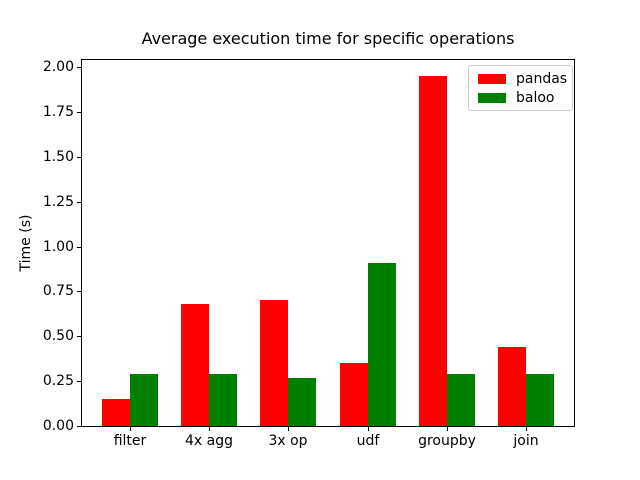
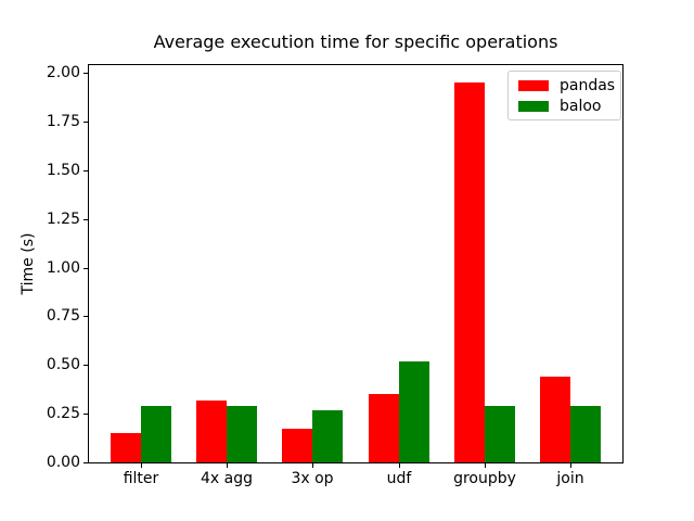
pandas/4x agg: 0.68 -> 0.32
pandas/3x op: 0.70 -> 0.17
baloo/udf: 0.91 -> 0.52
